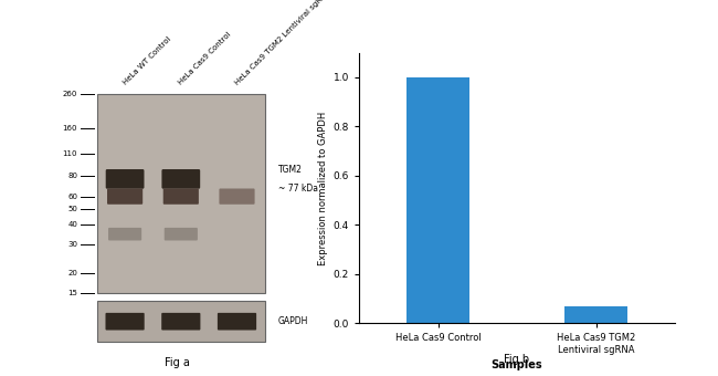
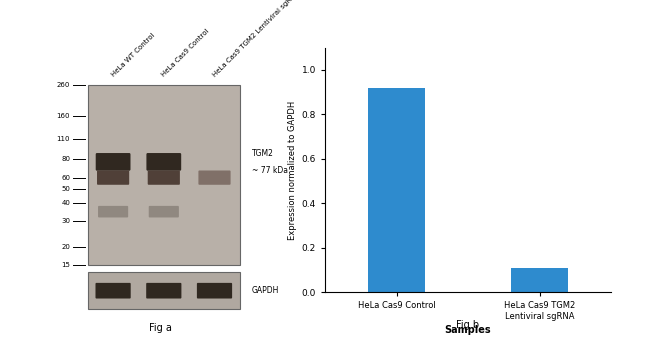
HeLa Cas9 Control: 1.00 -> 0.92
HeLa Cas9 TGM2 Lentiviral sgRNA: 0.07 -> 0.11
